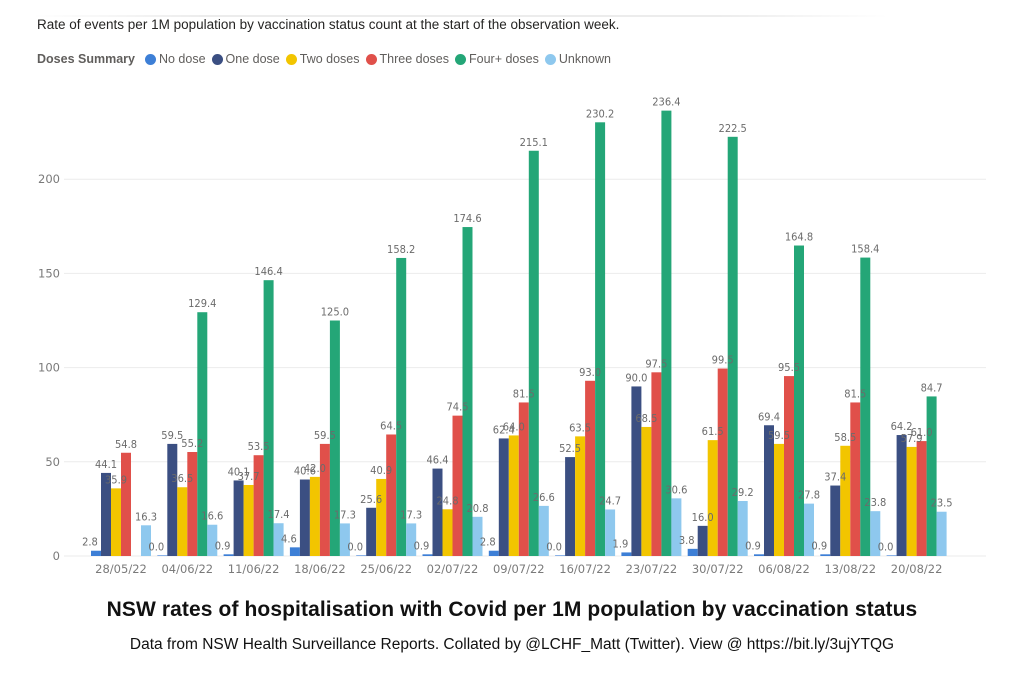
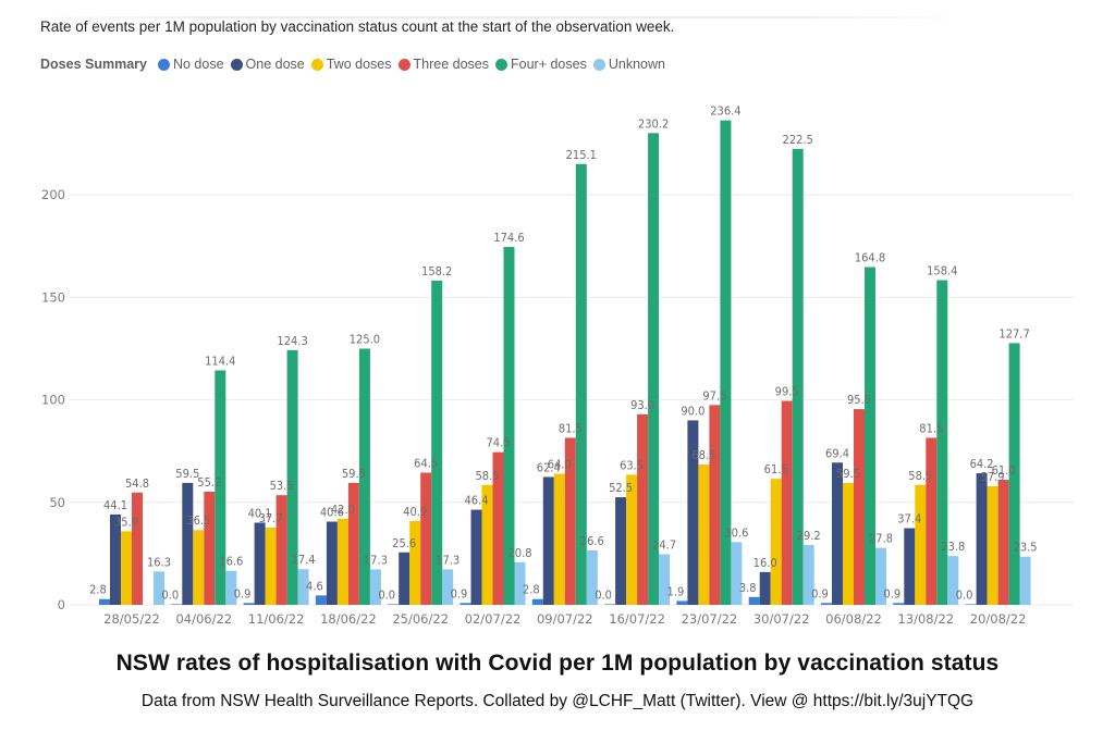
Four+ doses/04/06/22: 129.4 -> 114.4
Four+ doses/11/06/22: 146.4 -> 124.3
Two doses/02/07/22: 24.8 -> 58.5
Four+ doses/20/08/22: 84.7 -> 127.7
